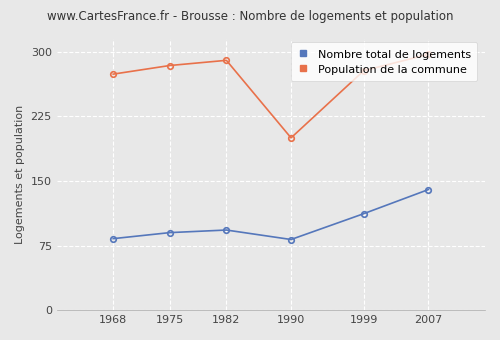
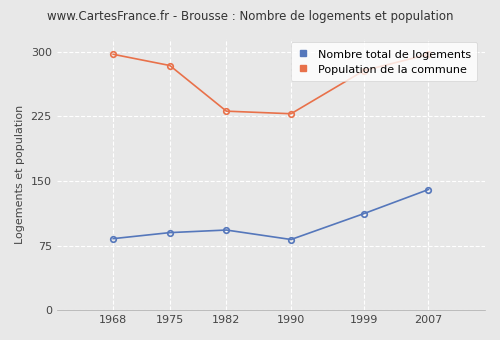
Population de la commune/1968: 274 -> 297
Population de la commune/1982: 290 -> 231
Population de la commune/1990: 200 -> 228
